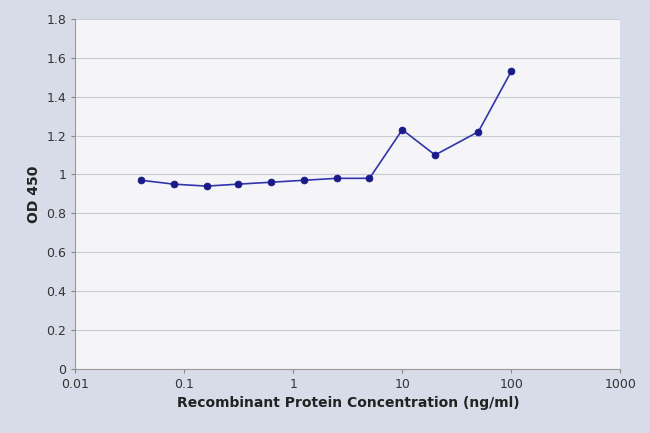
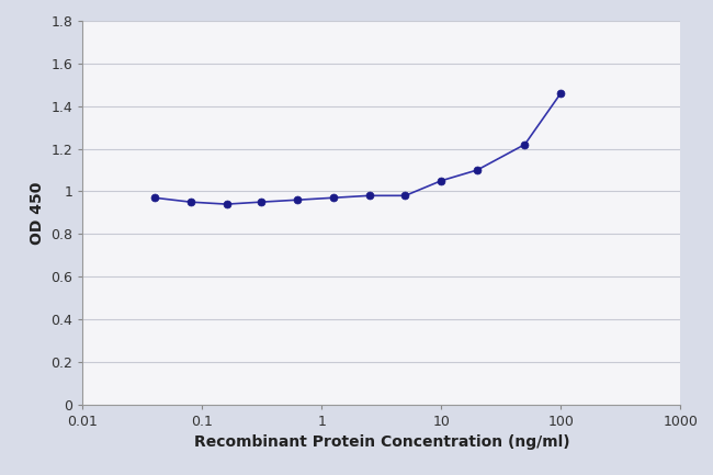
10: 1.23 -> 1.05
100: 1.53 -> 1.46
